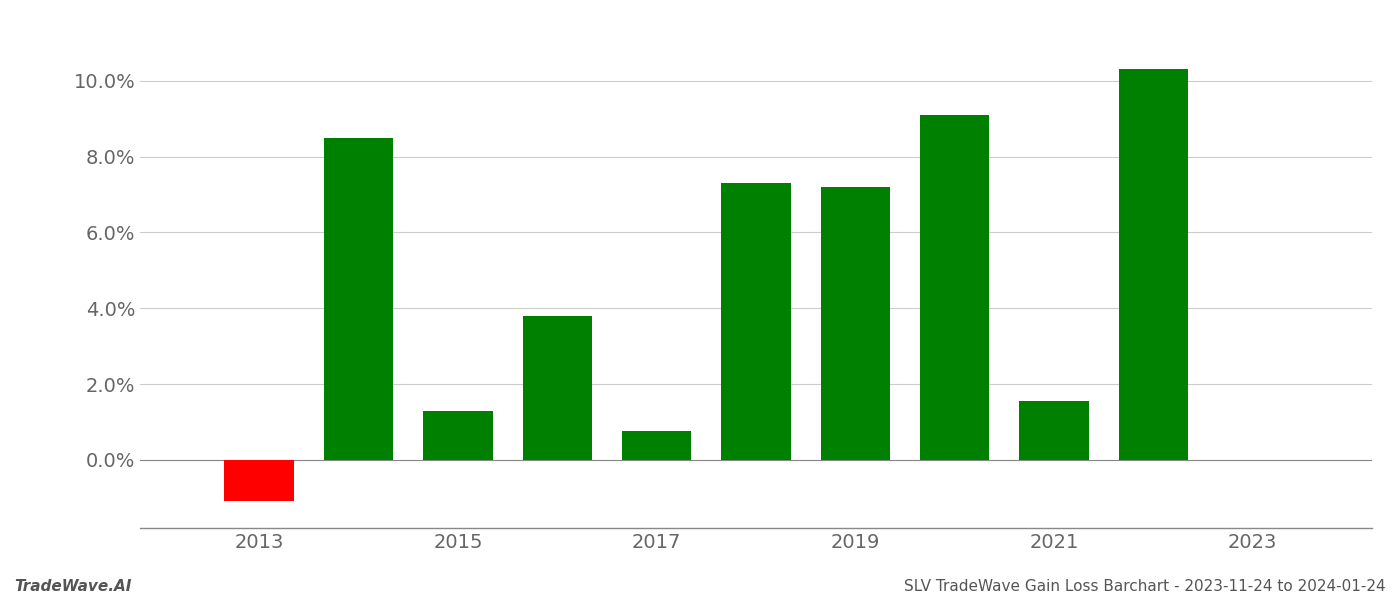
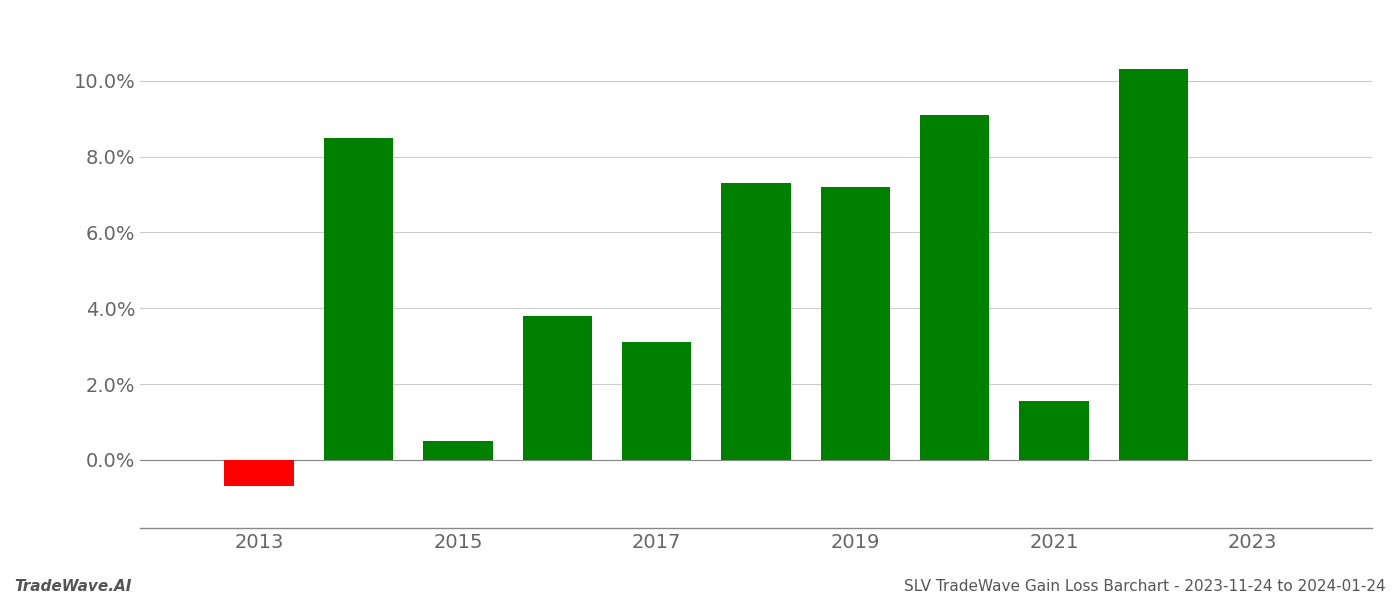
2013: -1.10% -> -0.70%
2015: 1.30% -> 0.50%
2017: 0.75% -> 3.10%
